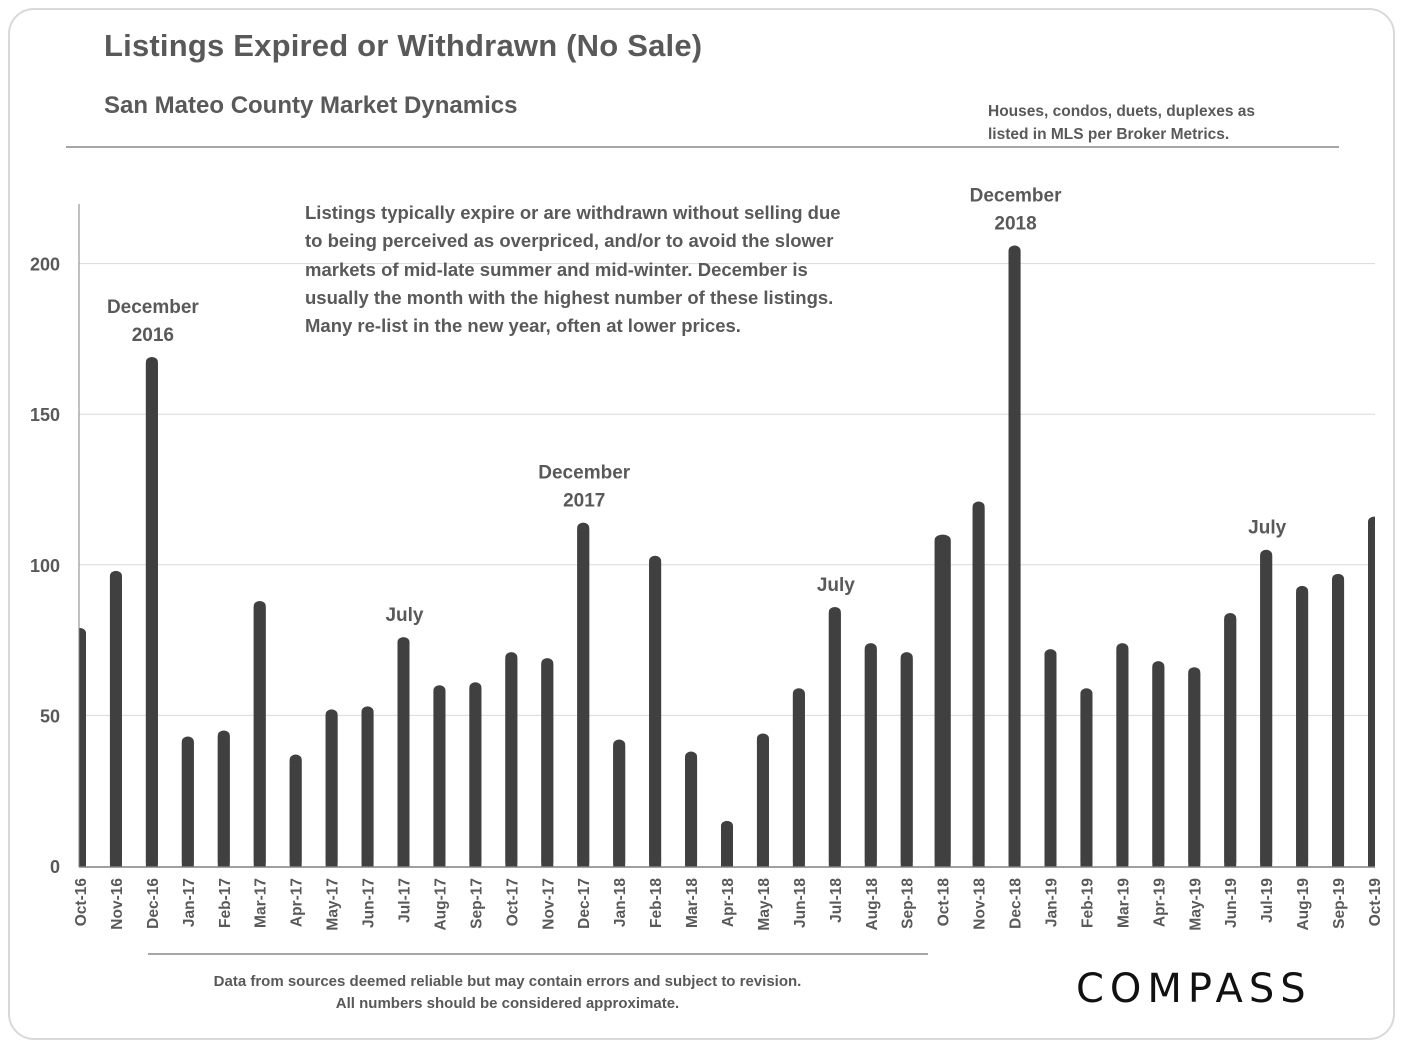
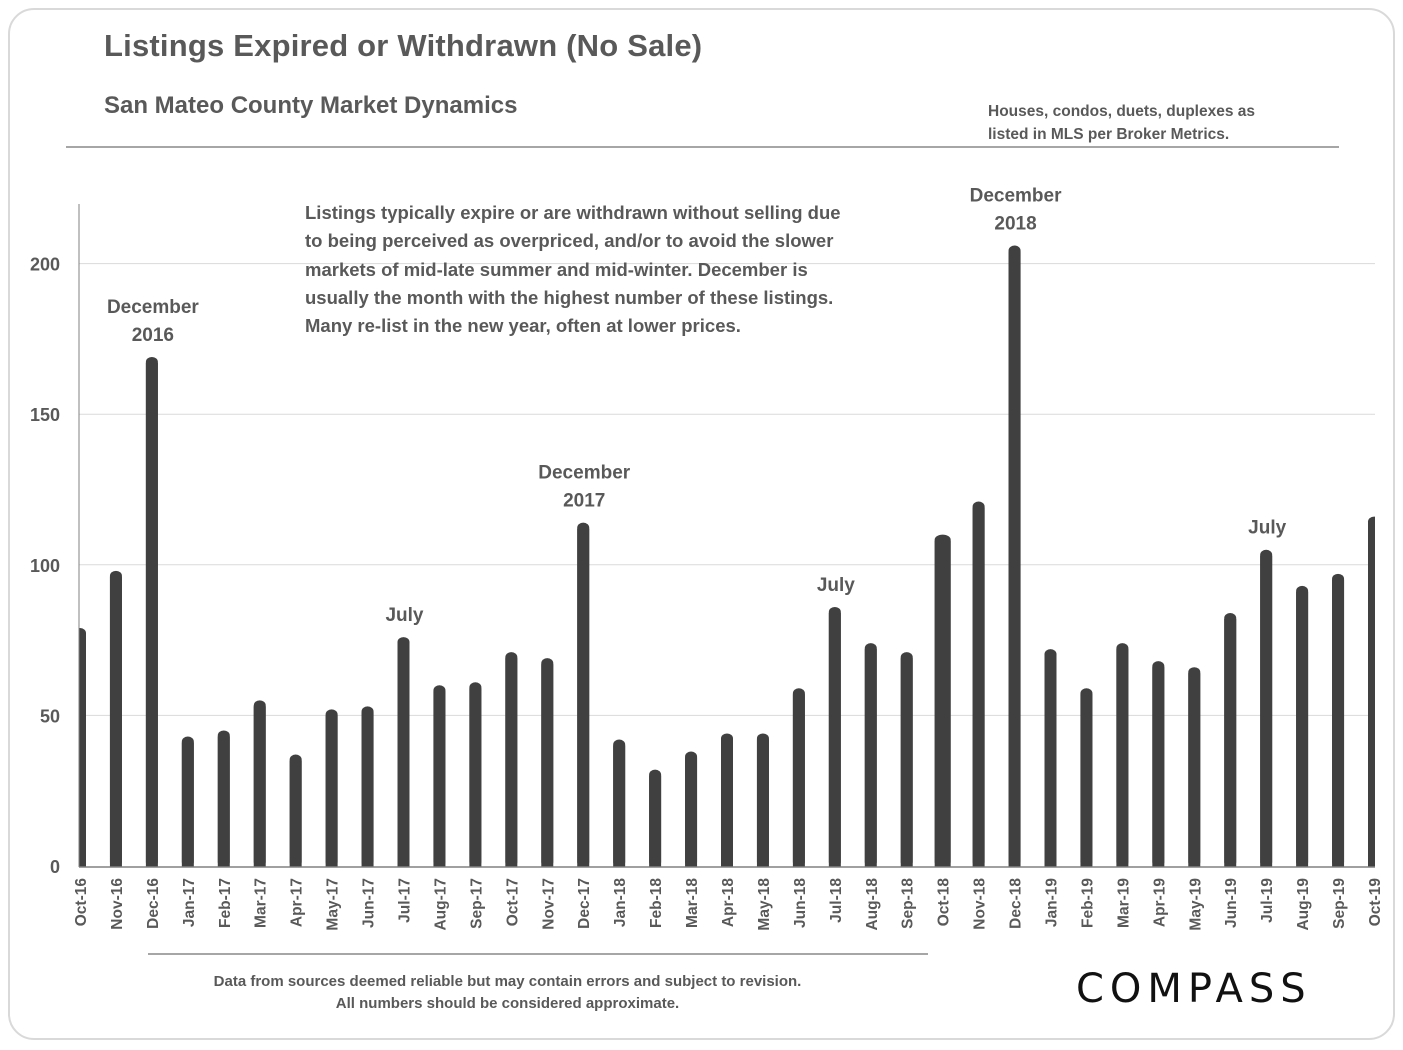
Mar-17: 88 -> 55
Feb-18: 103 -> 32
Apr-18: 15 -> 44
